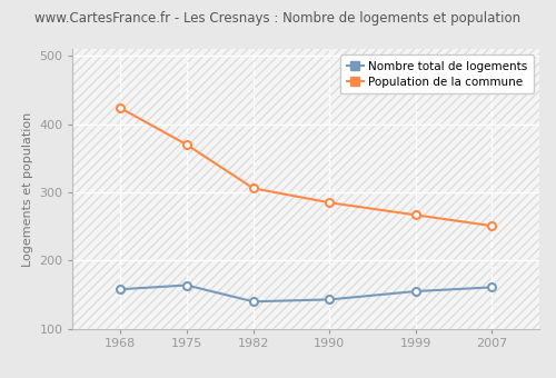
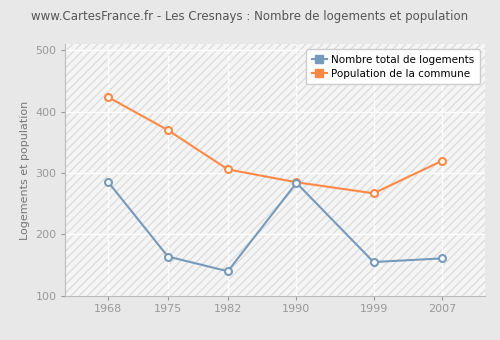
Nombre total de logements/1968: 158 -> 286
Nombre total de logements/1990: 143 -> 284
Population de la commune/2007: 251 -> 320
